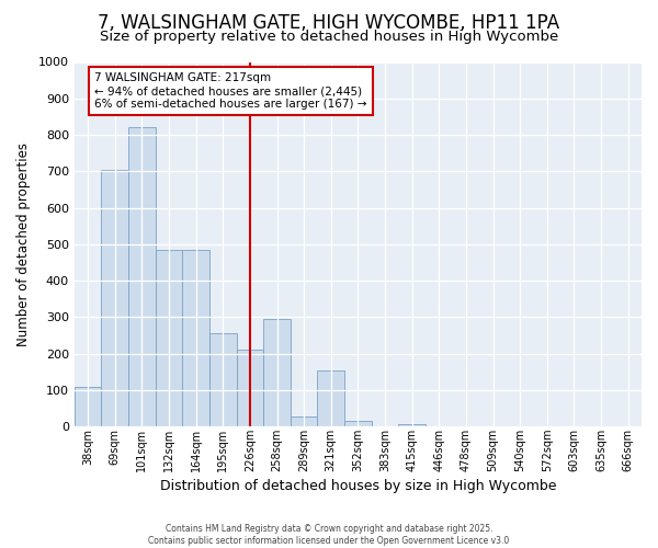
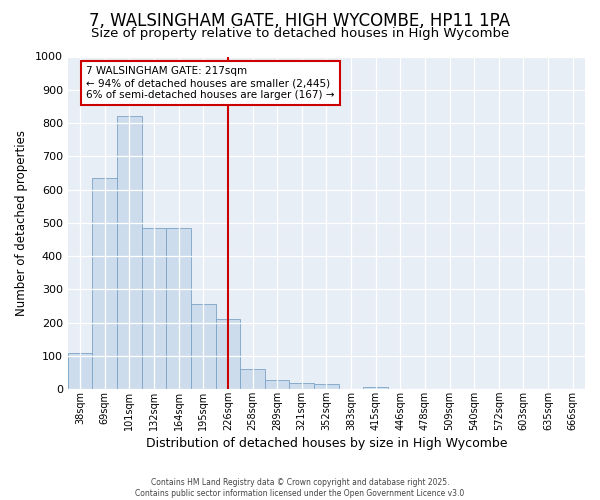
69sqm: 705 -> 635
258sqm: 295 -> 62
321sqm: 155 -> 20
